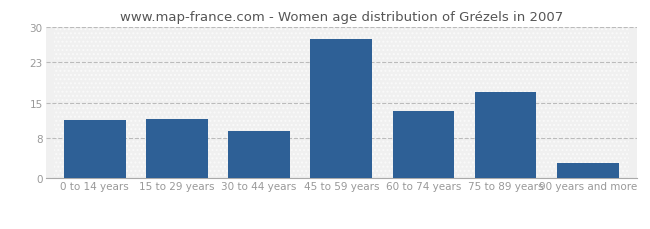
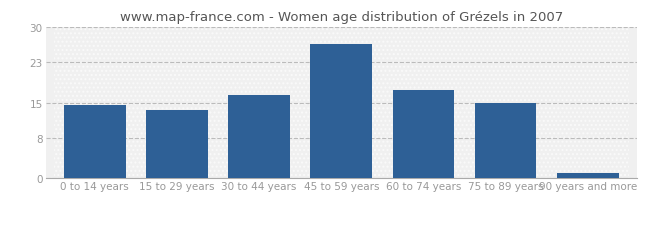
0 to 14 years: 11.6 -> 14.5
15 to 29 years: 11.8 -> 13.5
30 to 44 years: 9.4 -> 16.5
45 to 59 years: 27.6 -> 26.5
60 to 74 years: 13.4 -> 17.5
75 to 89 years: 17.0 -> 15.0
90 years and more: 3.0 -> 1.0
